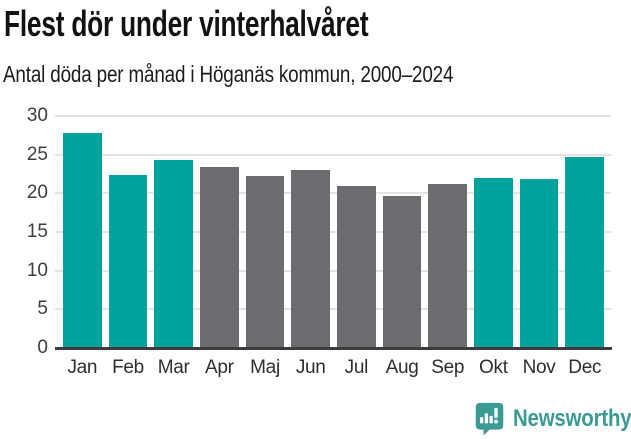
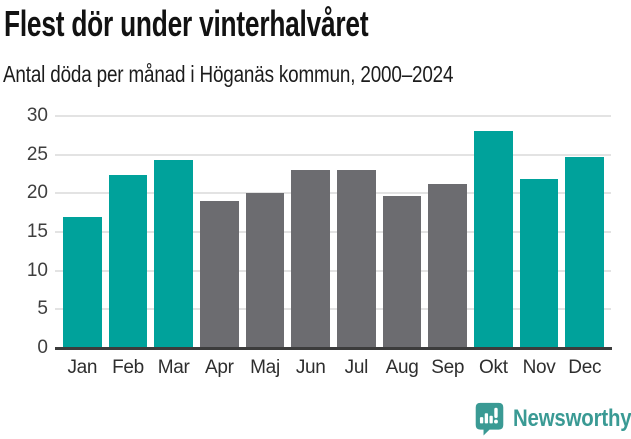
Jan: 28 -> 17
Apr: 23 -> 19
Maj: 22 -> 20
Jul: 21 -> 23
Okt: 22 -> 28
